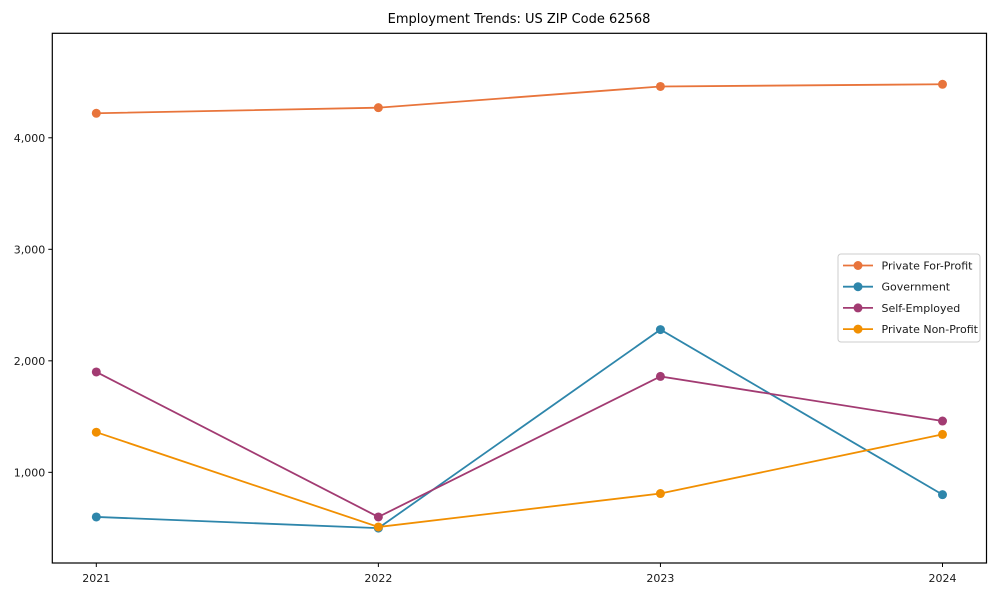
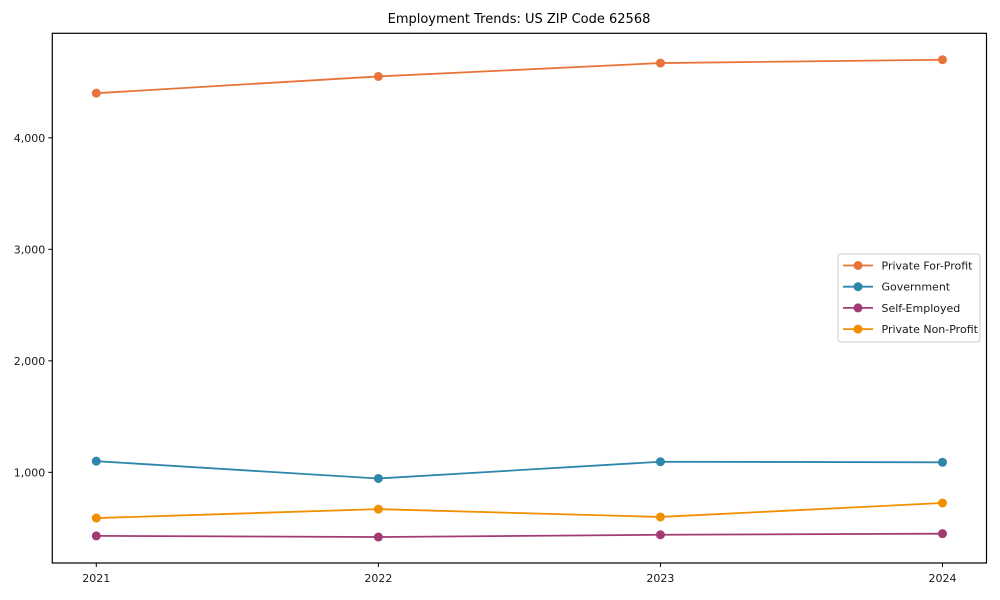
Private For-Profit/2021: 4220 -> 4400
Government/2021: 600 -> 1100
Self-Employed/2021: 1900 -> 430
Private Non-Profit/2021: 1360 -> 590
Private For-Profit/2022: 4270 -> 4550
Government/2022: 500 -> 940
Self-Employed/2022: 600 -> 420
Private Non-Profit/2022: 510 -> 670
Private For-Profit/2023: 4460 -> 4670
Government/2023: 2280 -> 1100
Self-Employed/2023: 1860 -> 440
Private Non-Profit/2023: 810 -> 600
Private For-Profit/2024: 4480 -> 4700
Government/2024: 800 -> 1090
Self-Employed/2024: 1460 -> 450
Private Non-Profit/2024: 1340 -> 720
